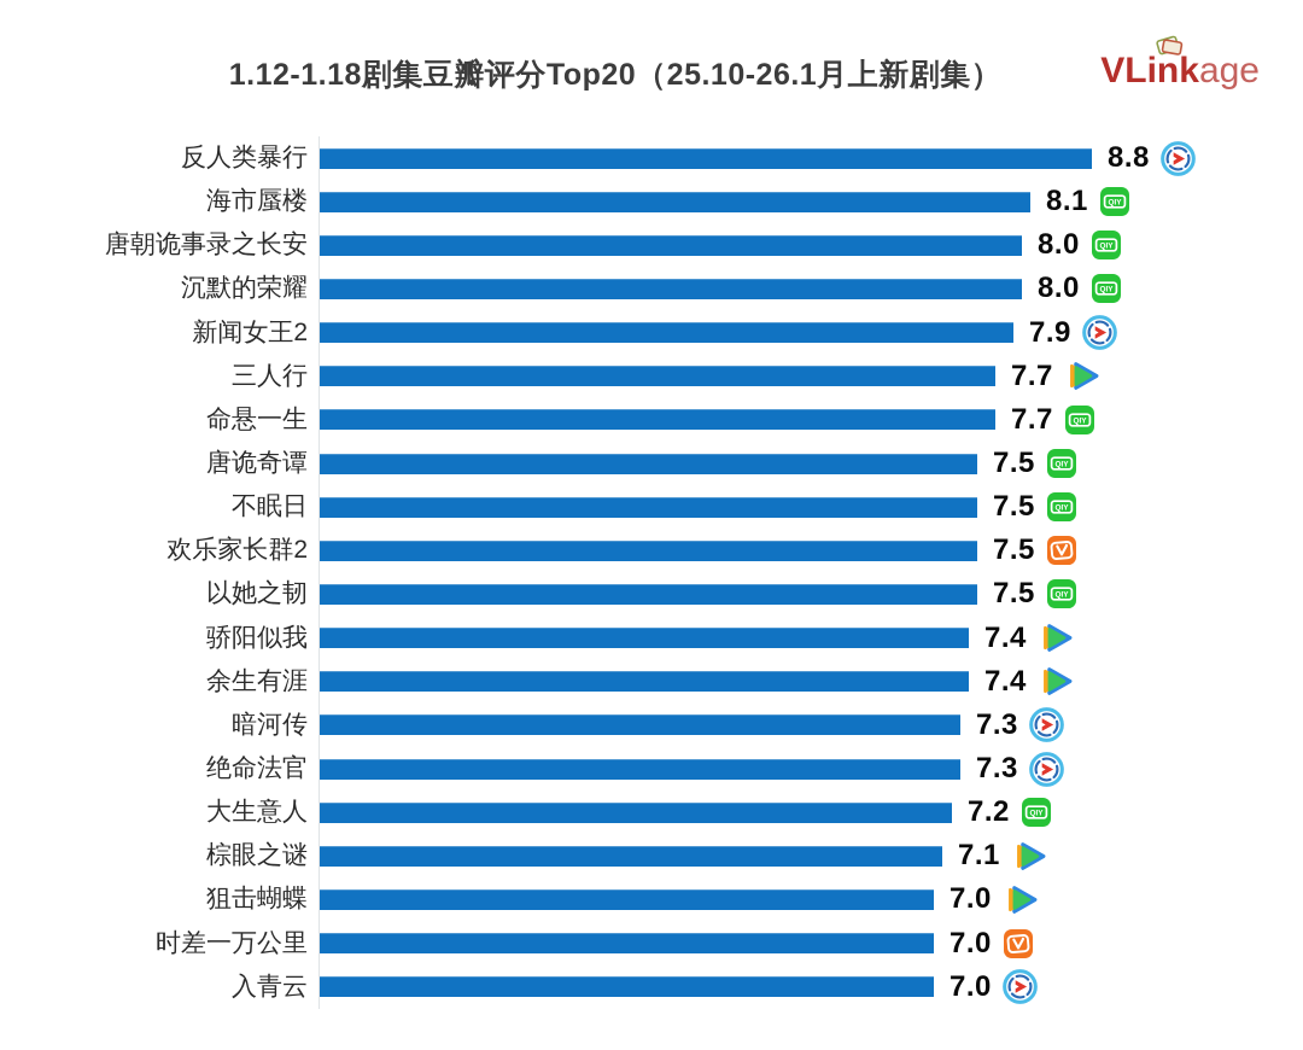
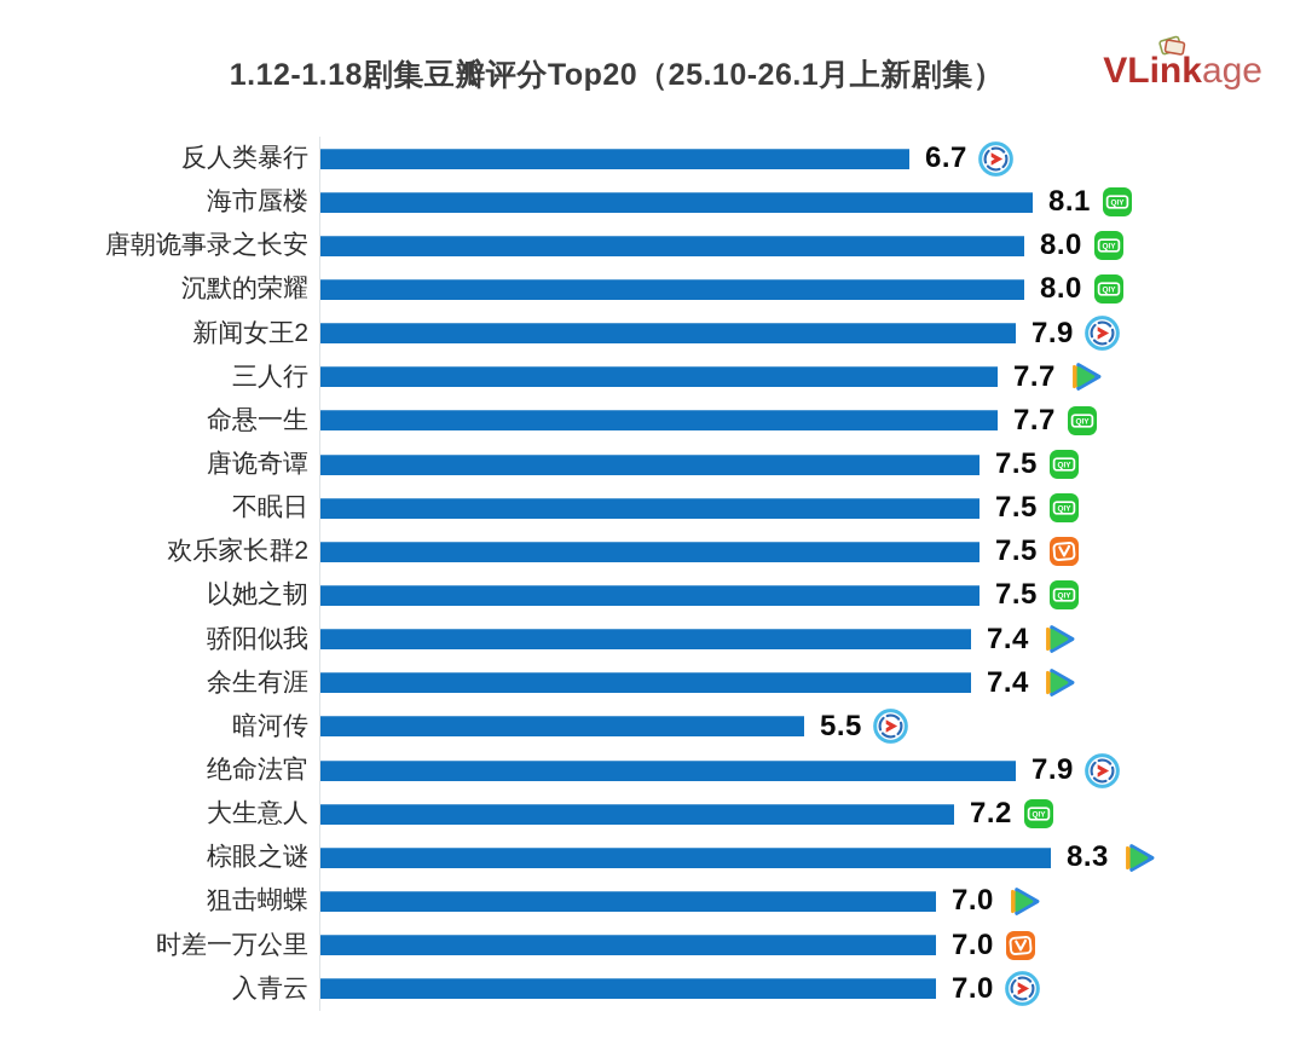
反人类暴行: 8.8 -> 6.7
暗河传: 7.3 -> 5.5
绝命法官: 7.3 -> 7.9
棕眼之谜: 7.1 -> 8.3
